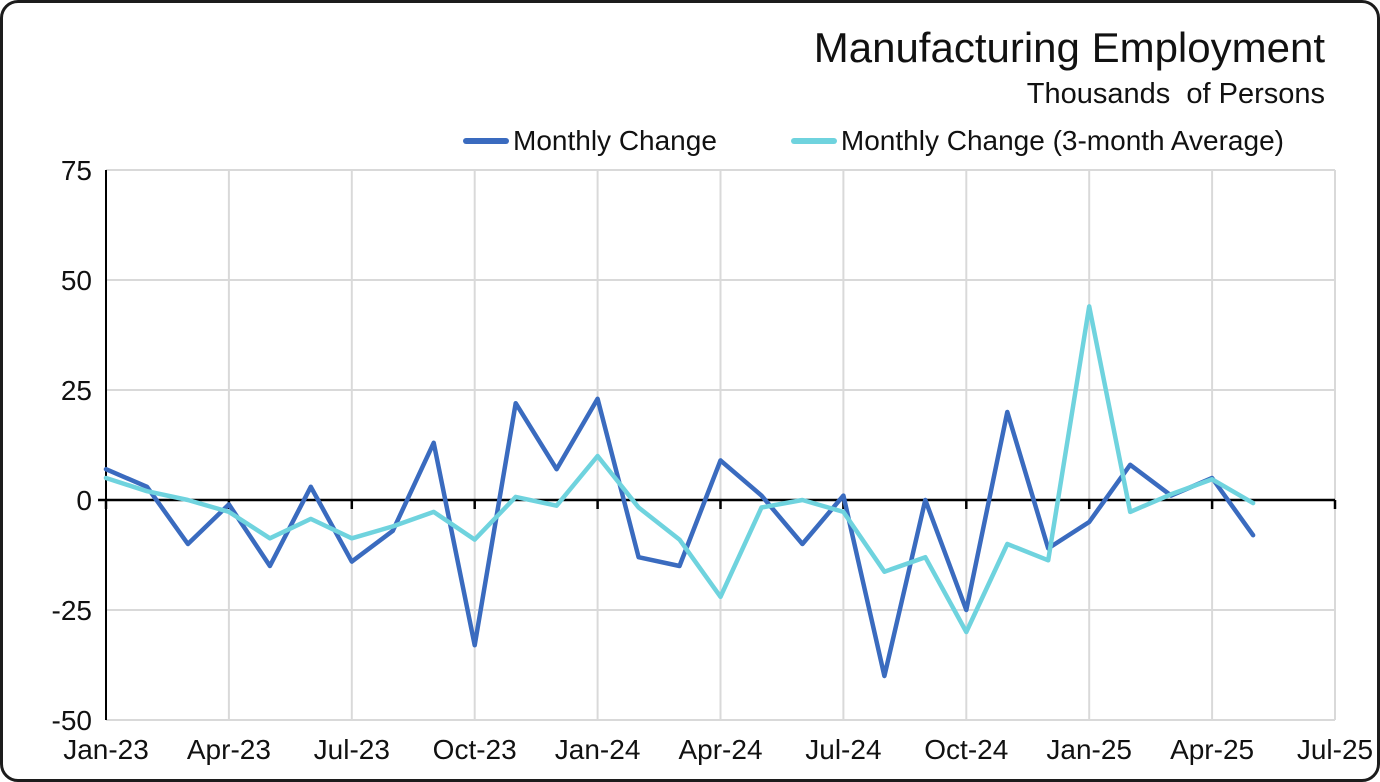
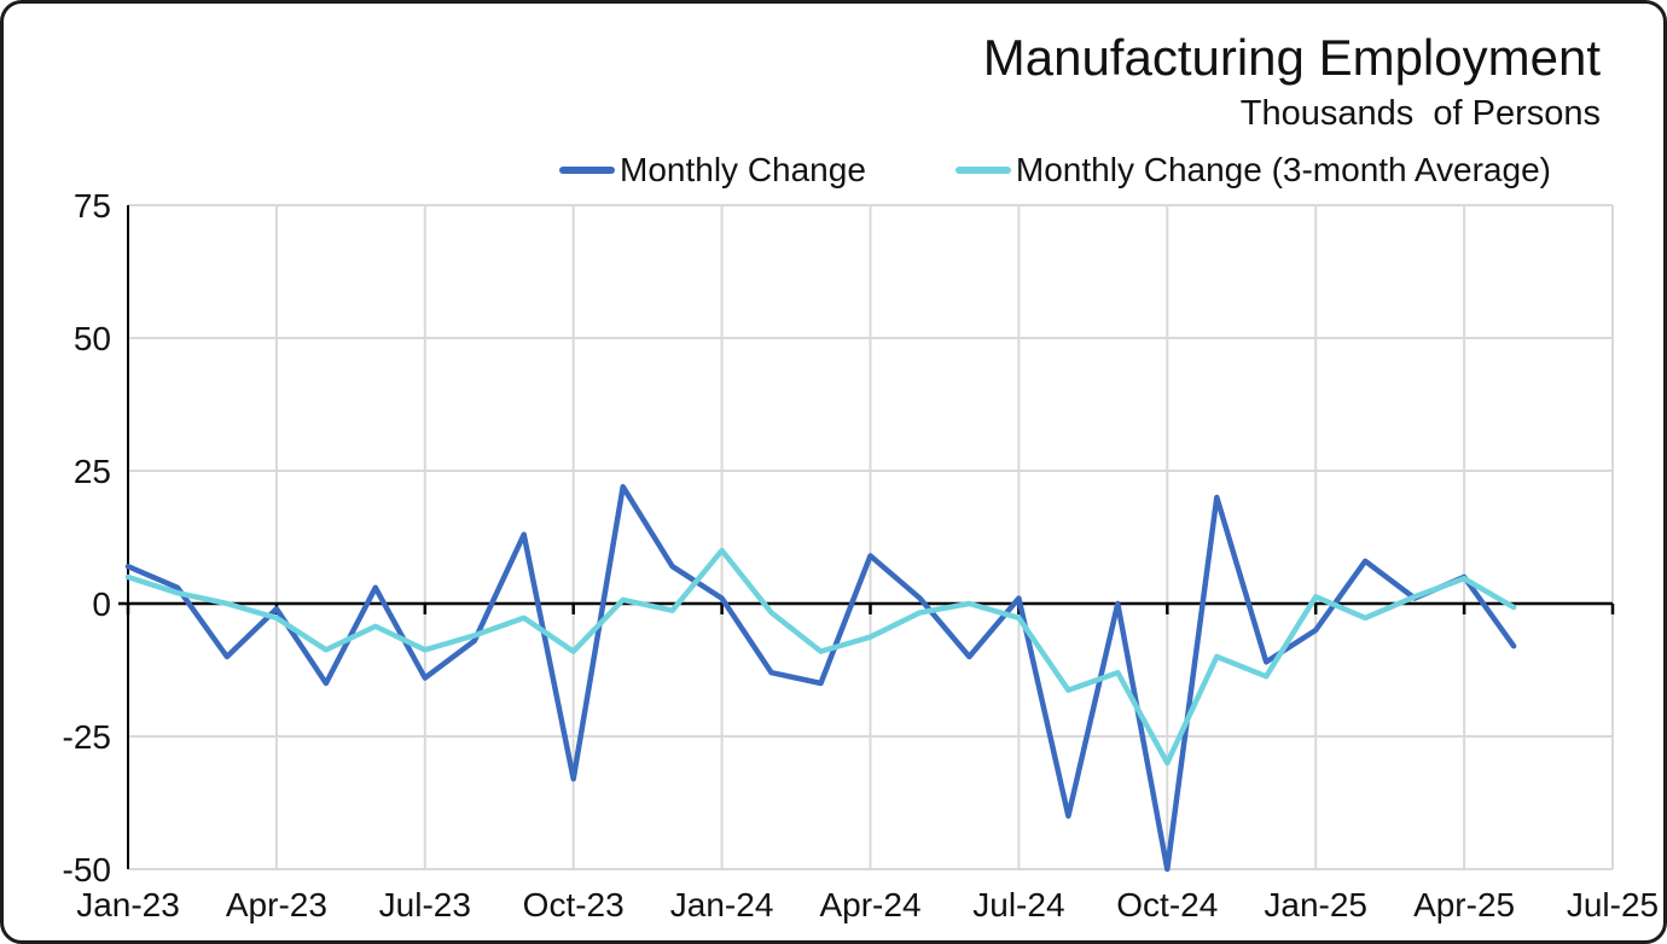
Monthly Change/Jan-24: 23 -> 1
Monthly Change (3-month Average)/Apr-24: -22 -> -6
Monthly Change/Oct-24: -25 -> -50
Monthly Change (3-month Average)/Jan-25: 44 -> 1
